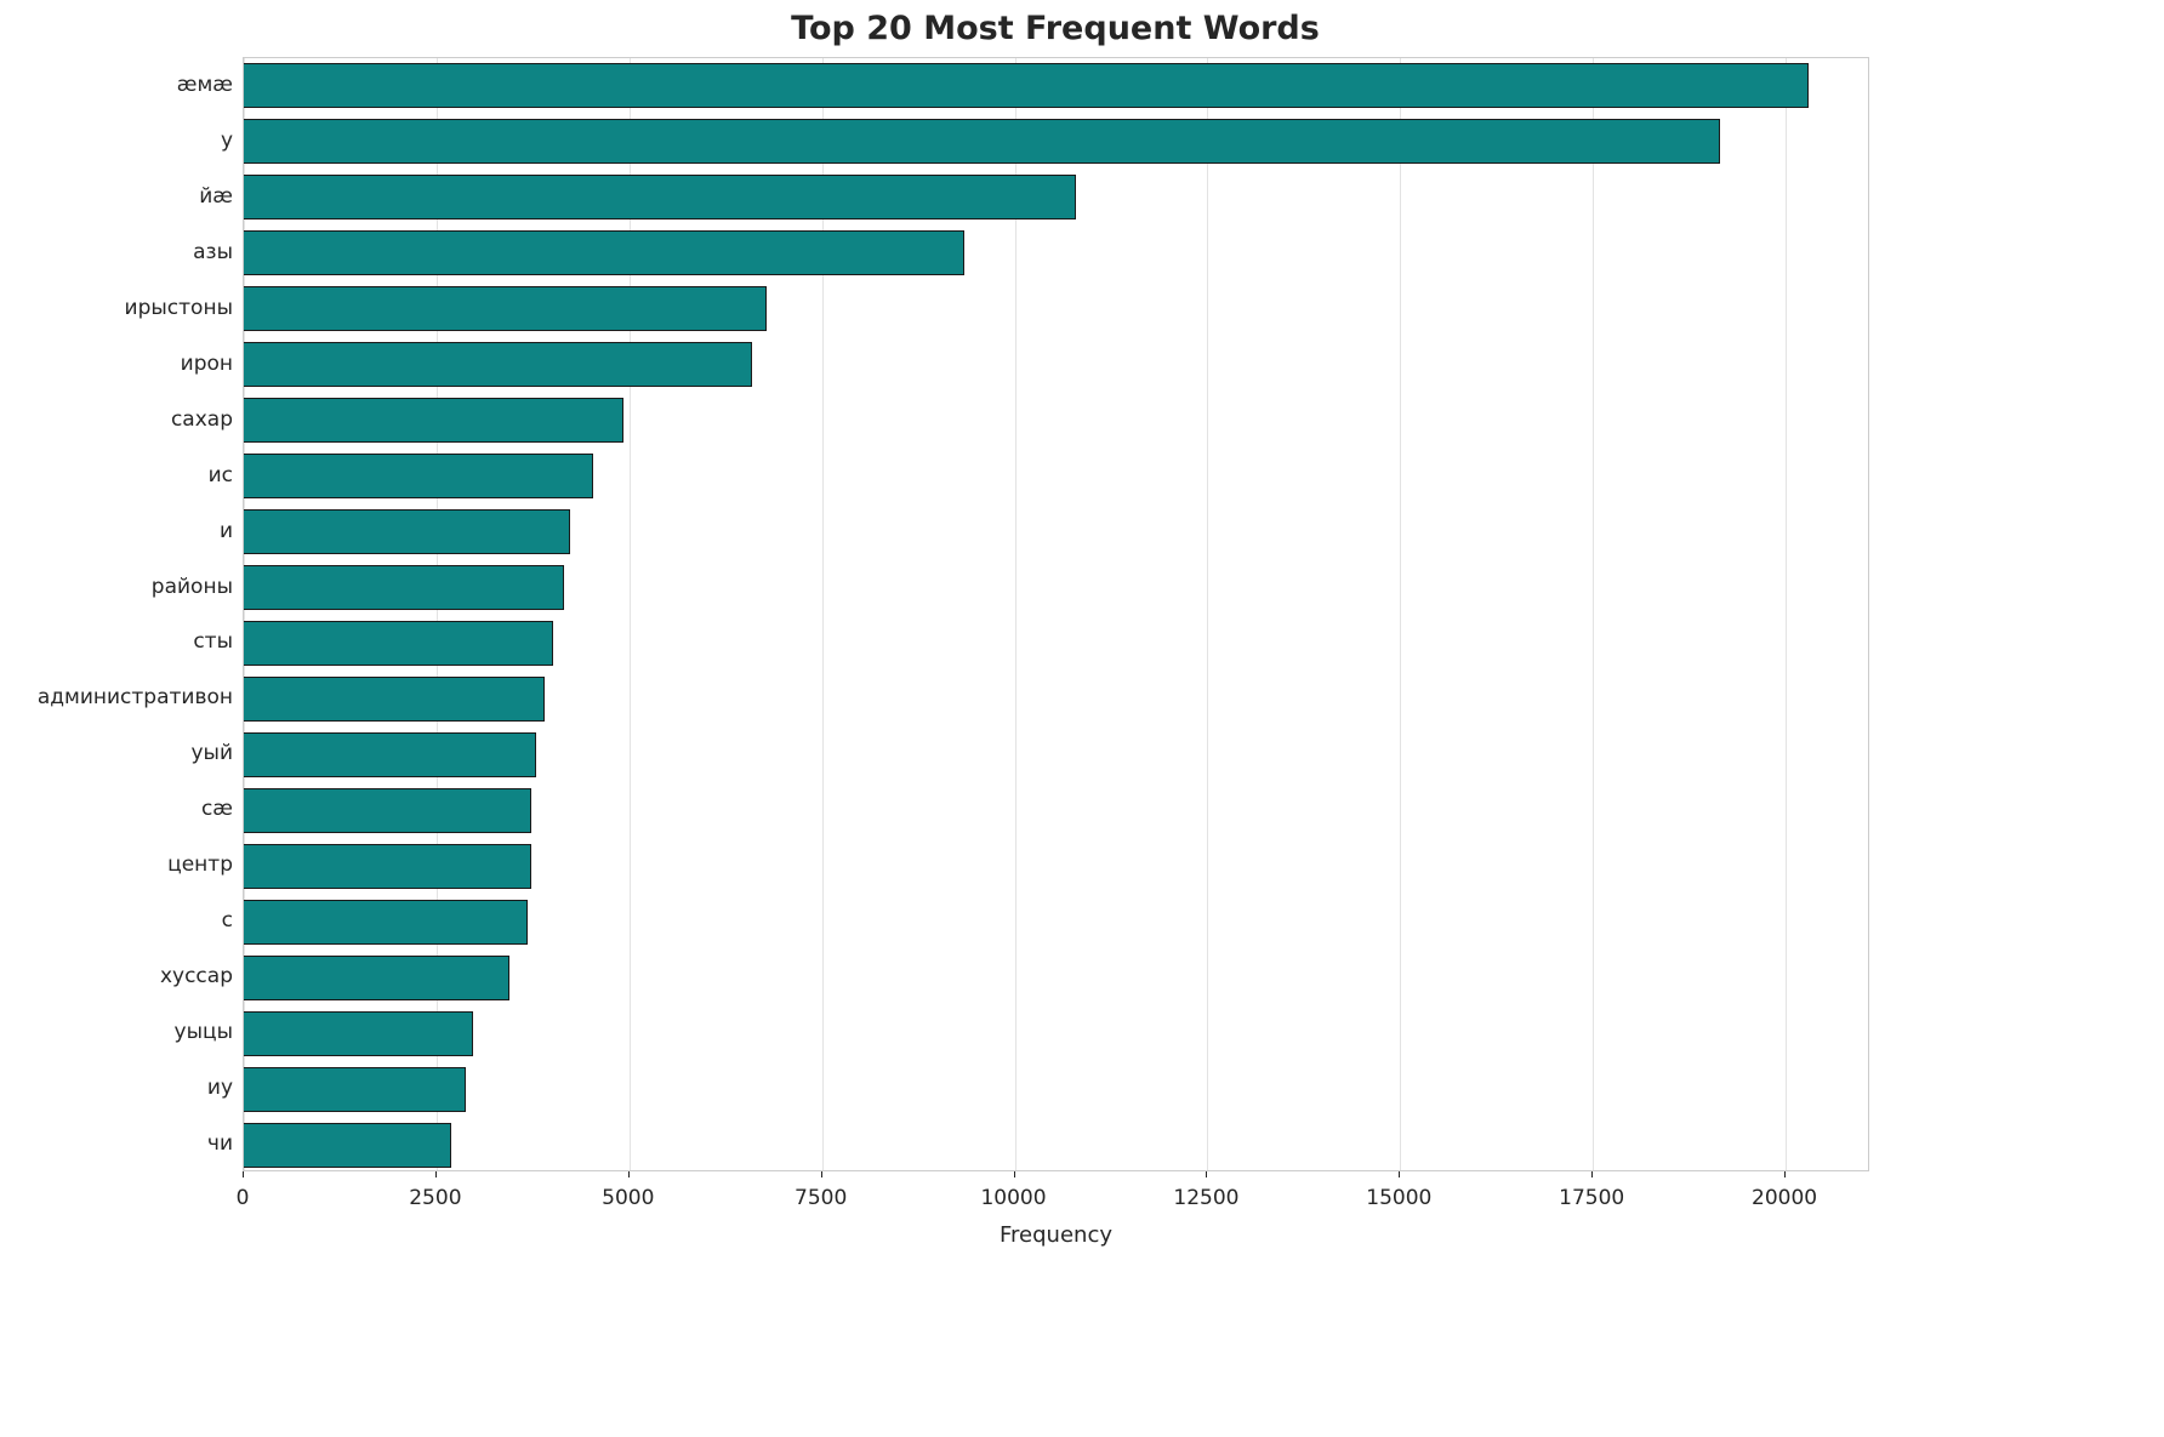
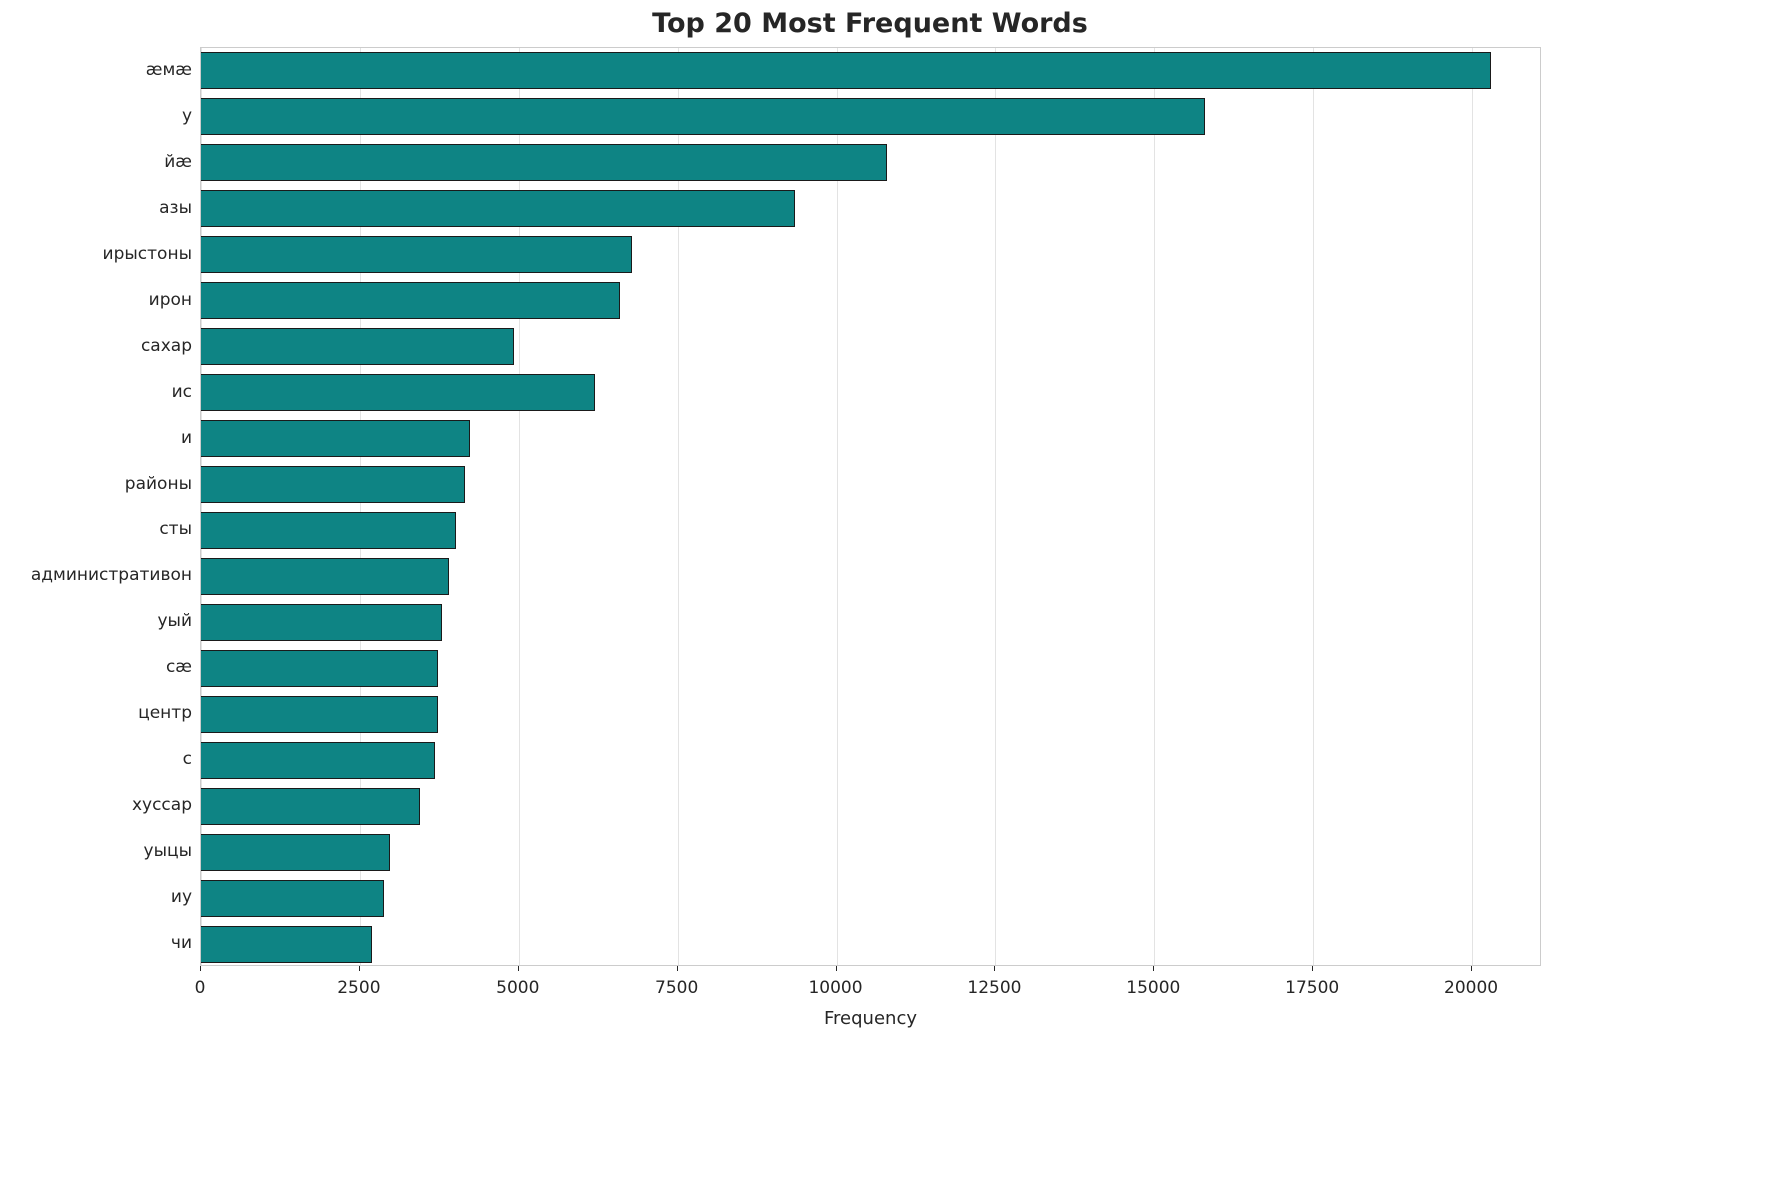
у: 19200 -> 15800
ис: 4500 -> 6200
